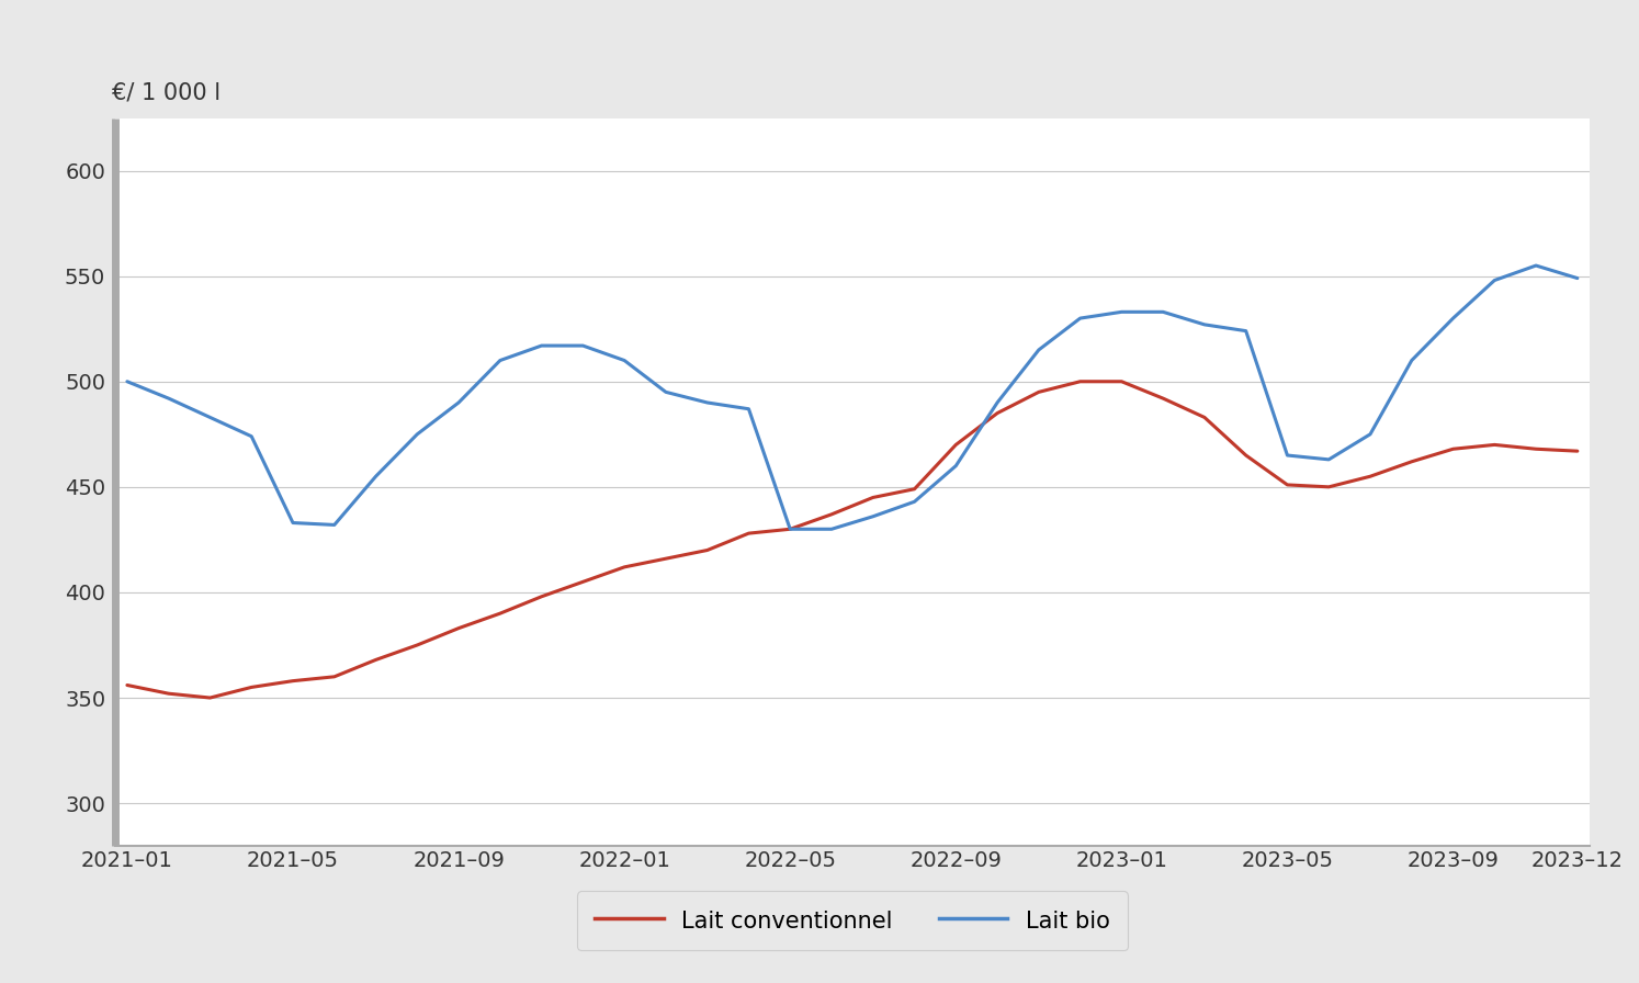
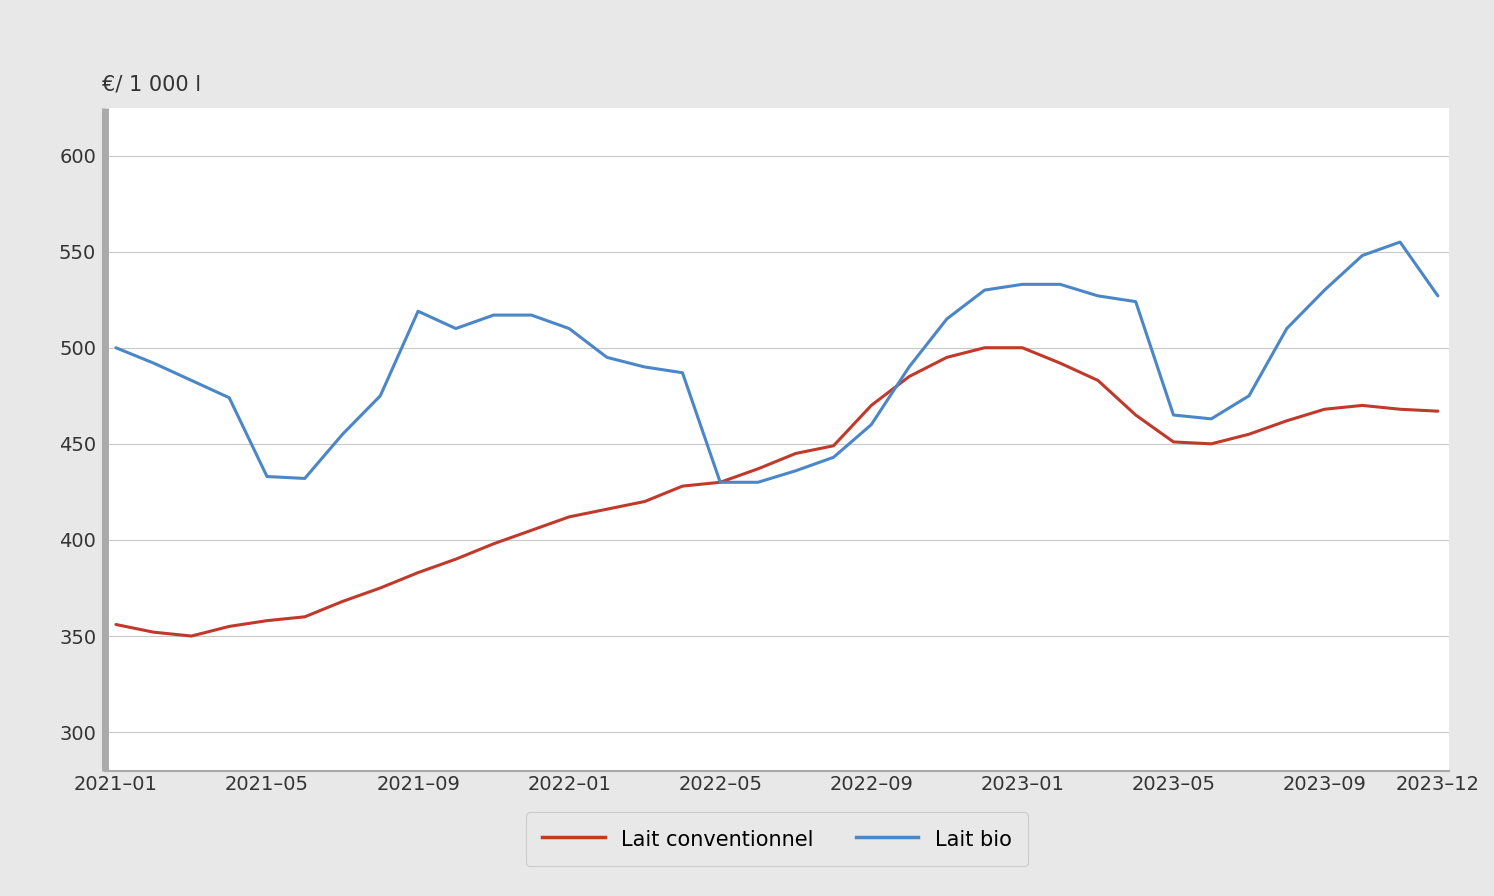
Lait bio/2021–09: 490 -> 519
Lait bio/2023–12: 549 -> 527
